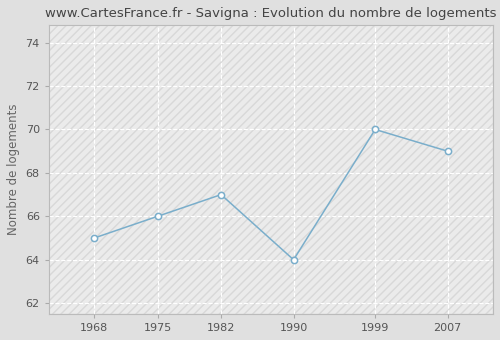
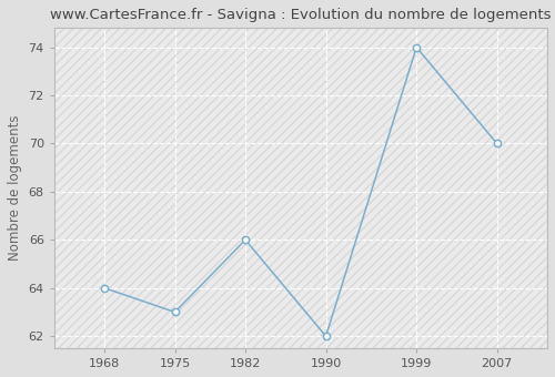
1968: 65 -> 64
1975: 66 -> 63
1982: 67 -> 66
1990: 64 -> 62
1999: 70 -> 74
2007: 69 -> 70
